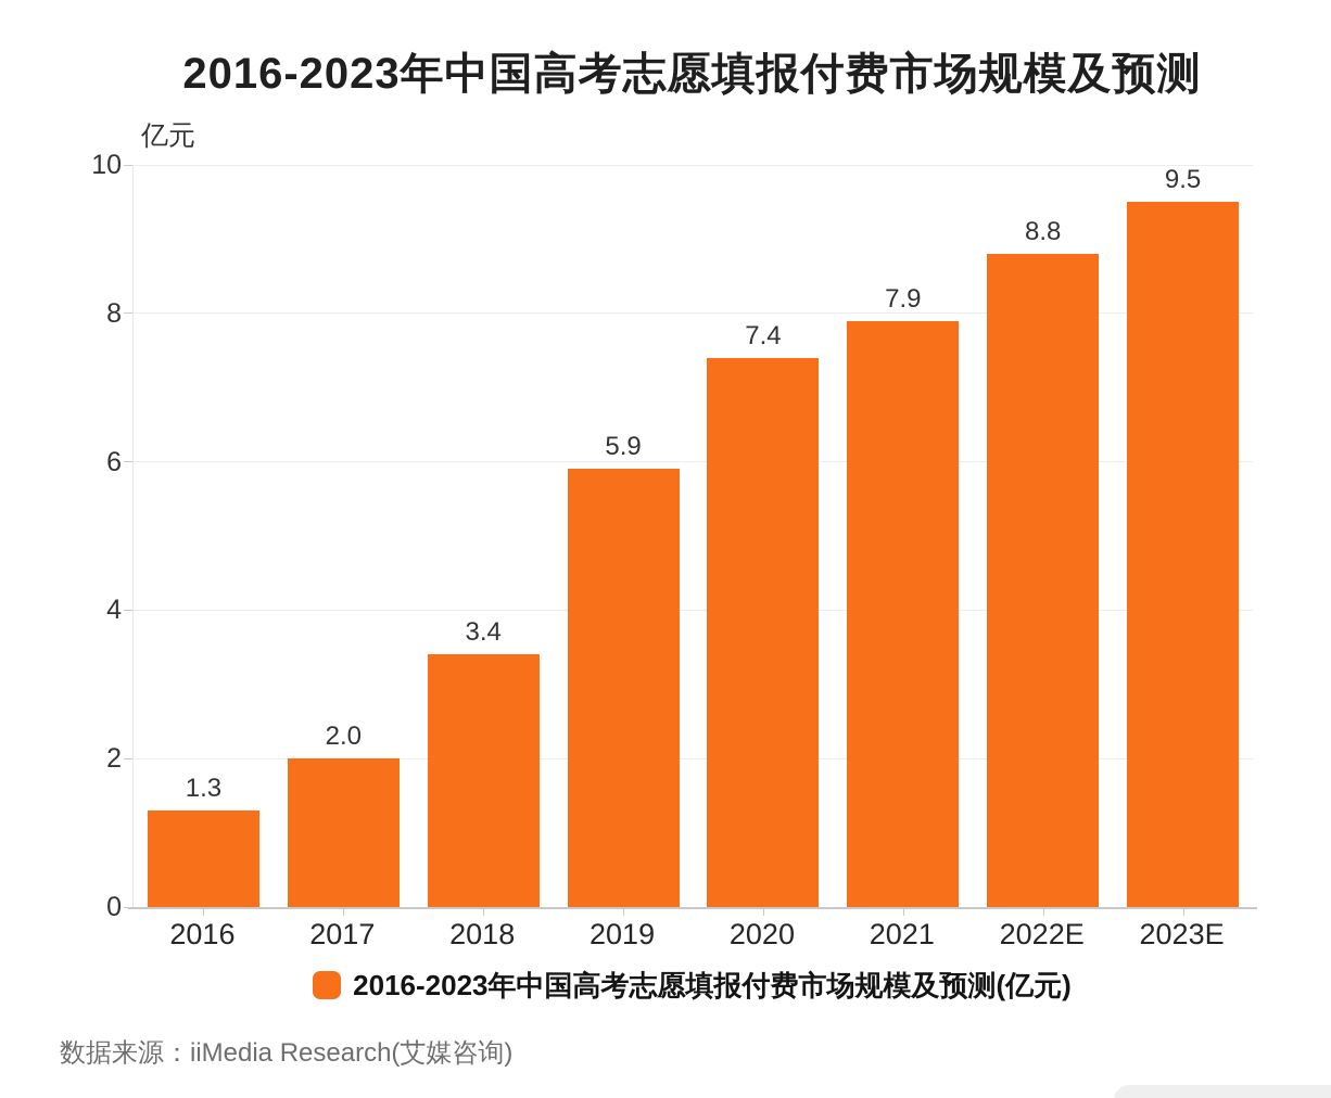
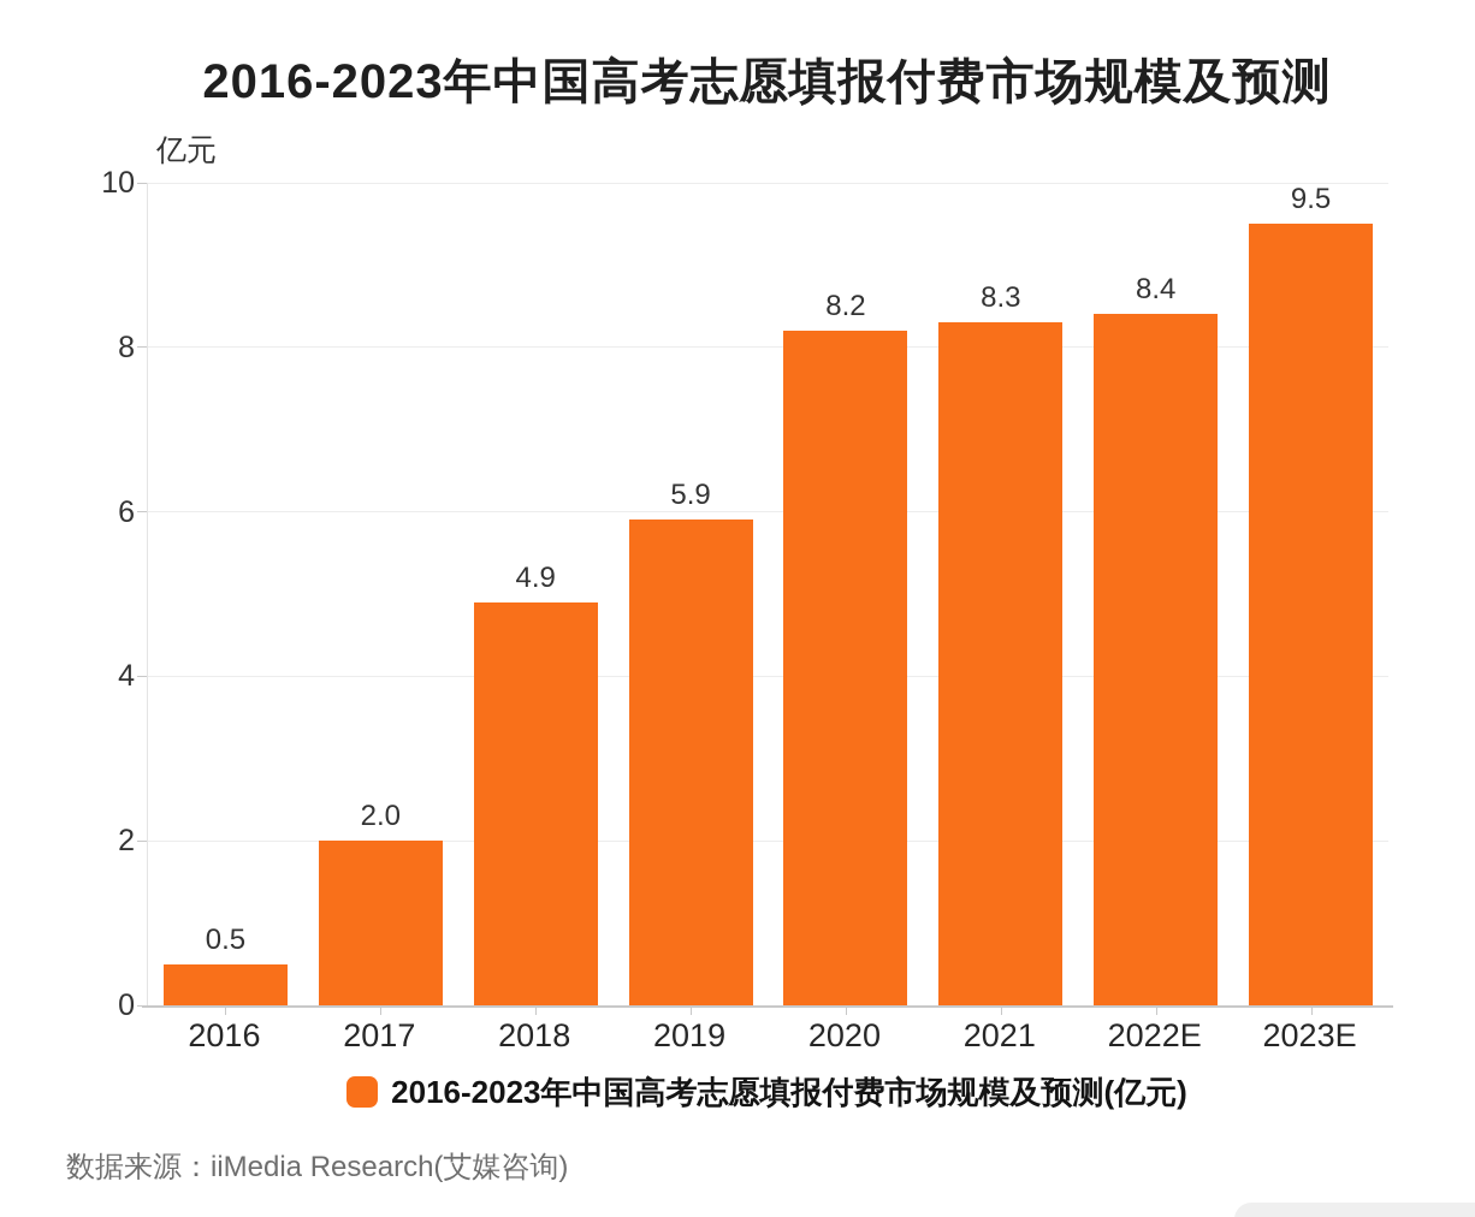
2016: 1.3 -> 0.5
2018: 3.4 -> 4.9
2020: 7.4 -> 8.2
2021: 7.9 -> 8.3
2022E: 8.8 -> 8.4
